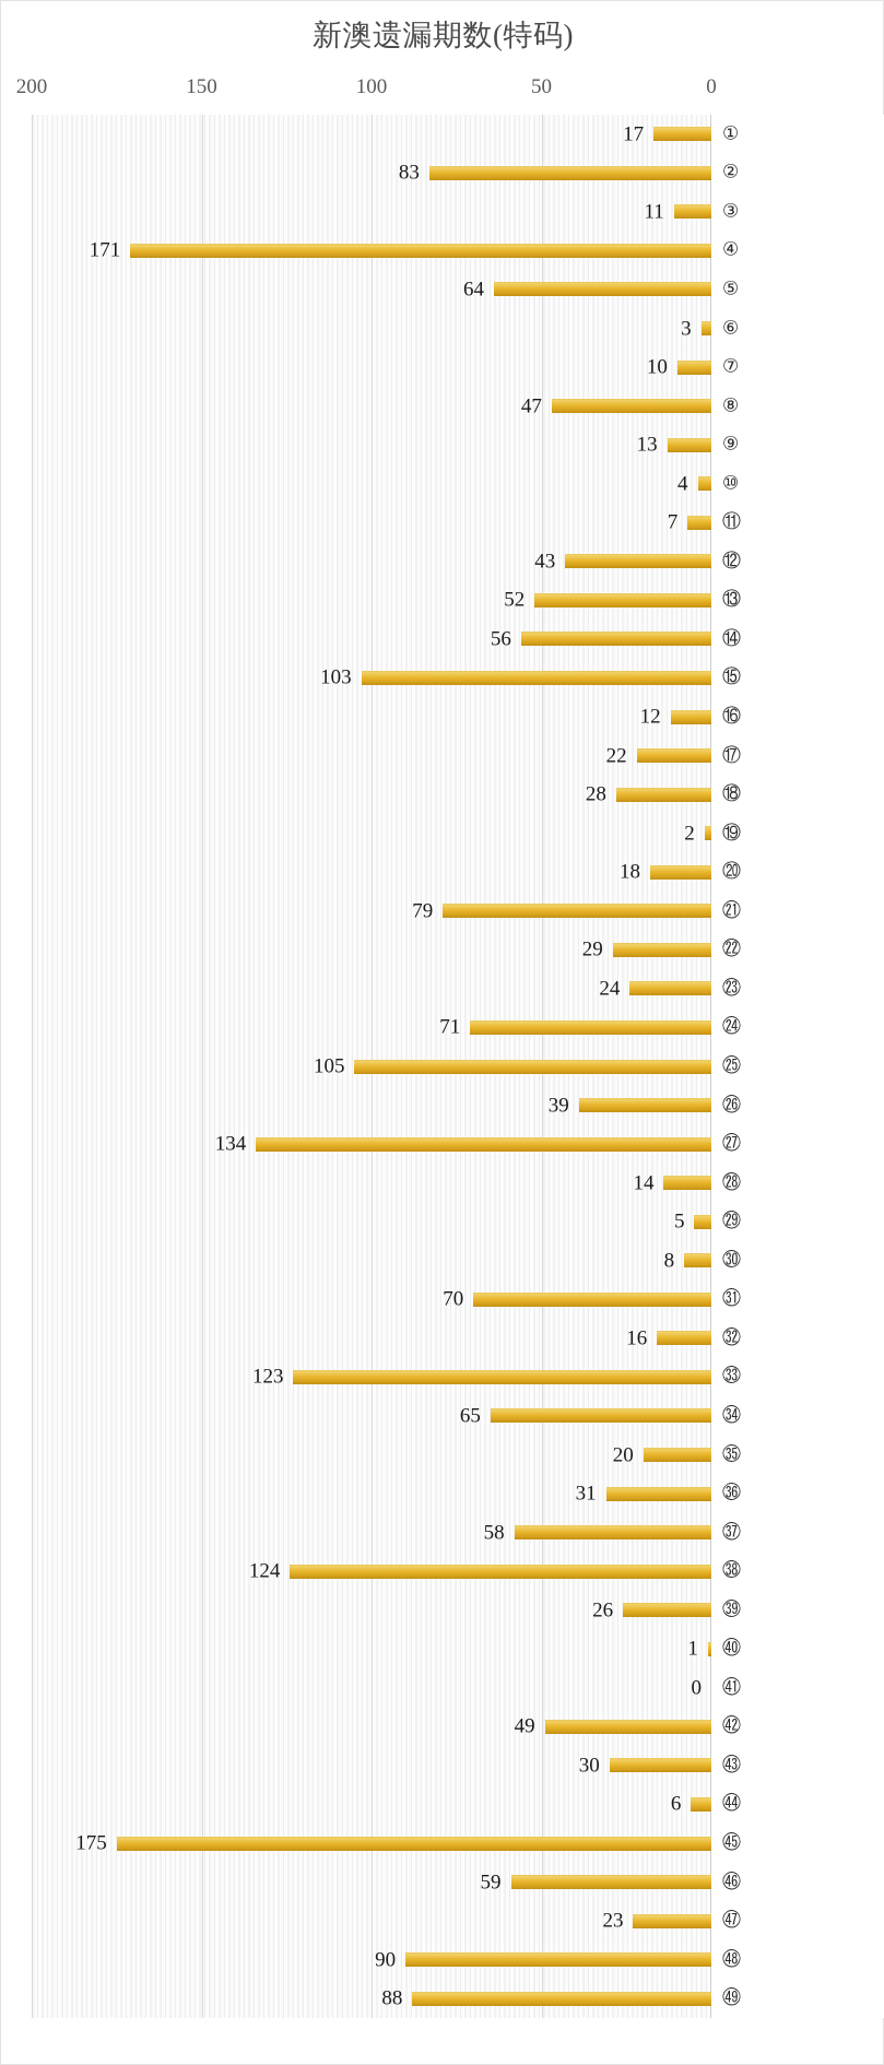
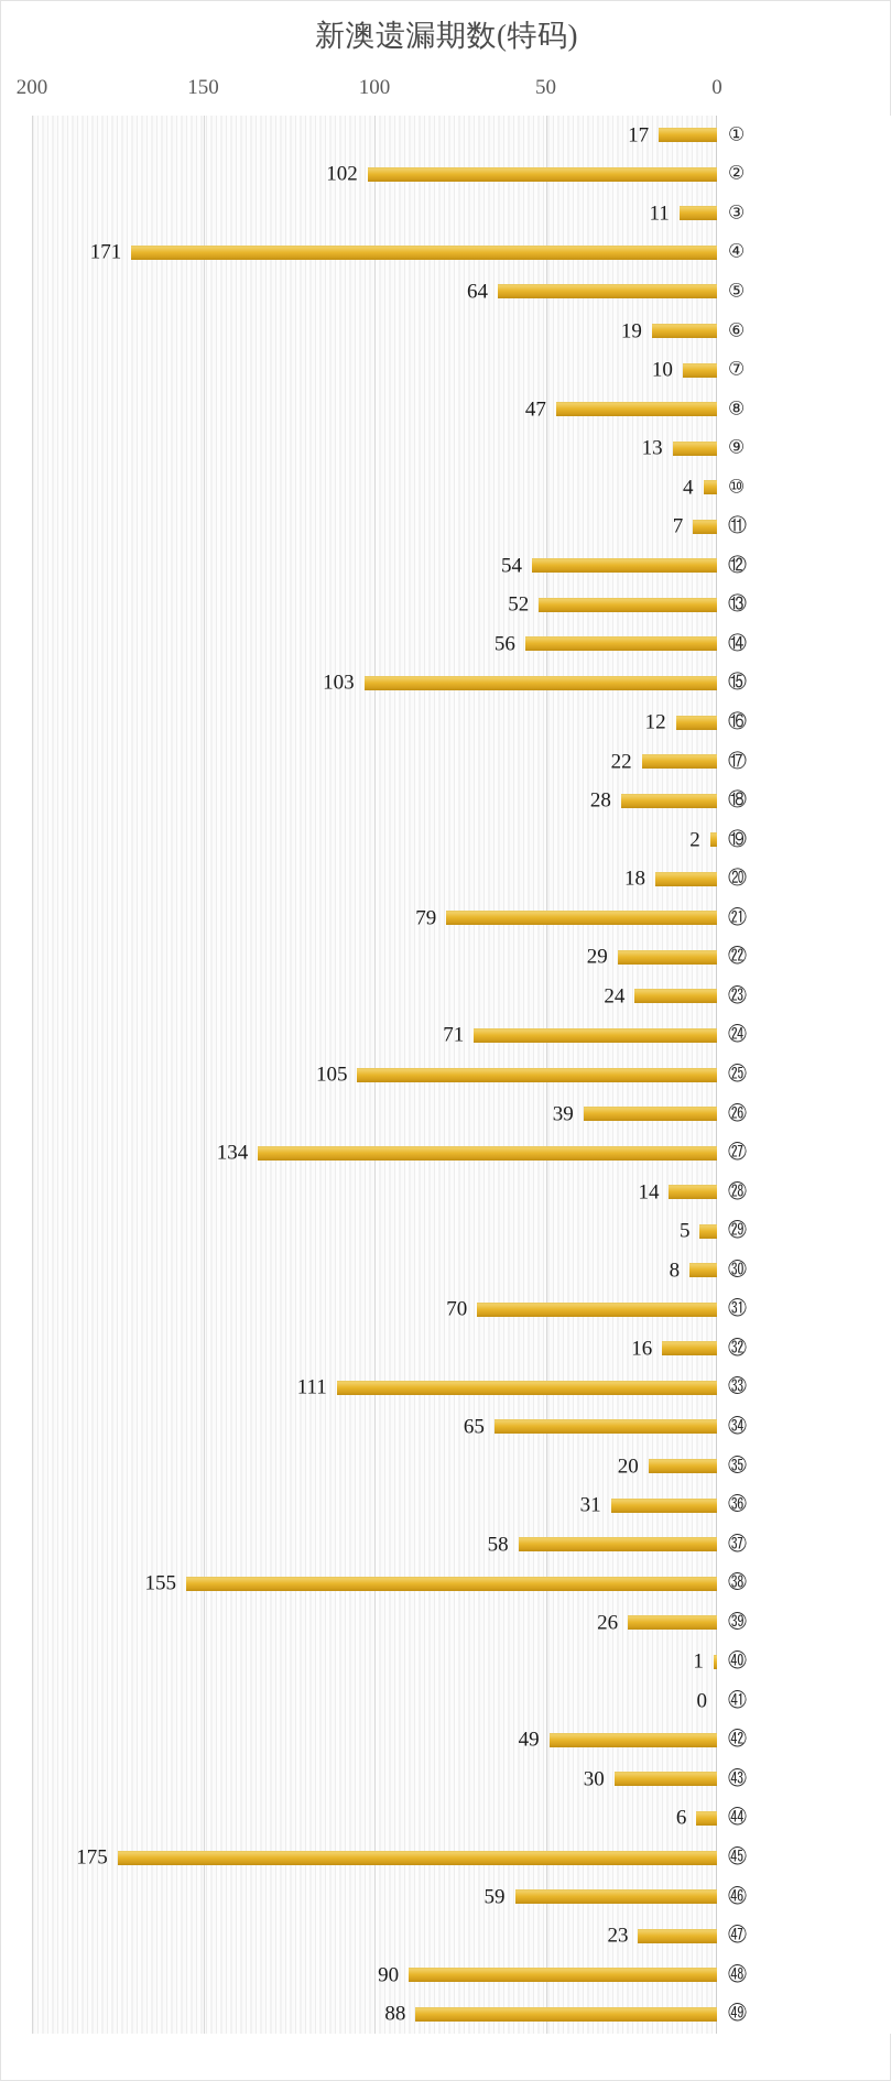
②: 83 -> 102
⑥: 3 -> 19
⑫: 43 -> 54
㉝: 123 -> 111
㊳: 124 -> 155
